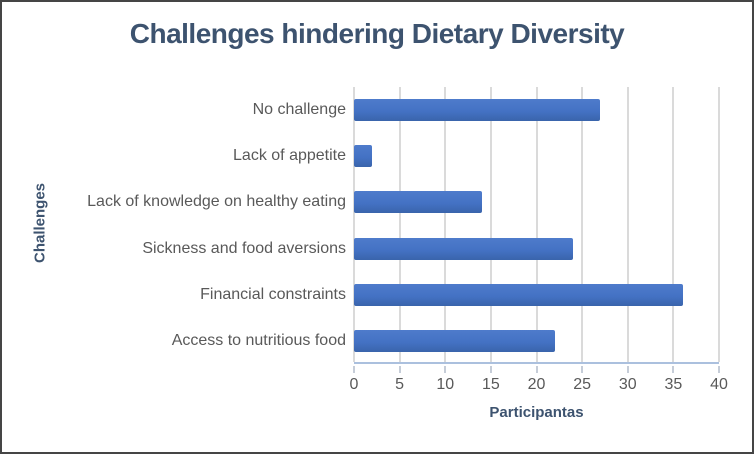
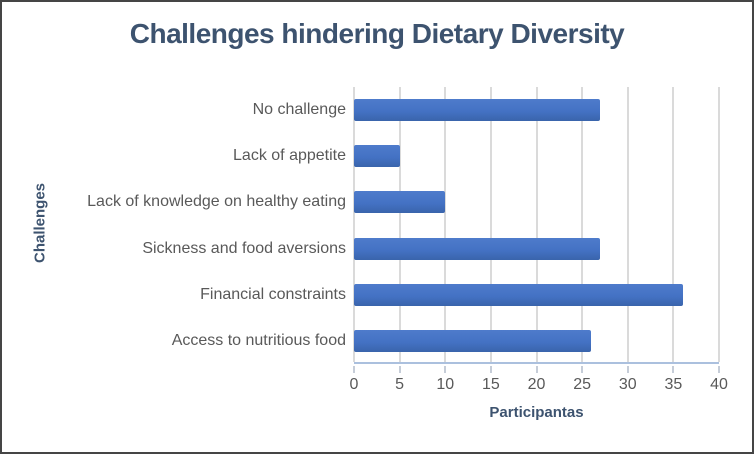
Lack of appetite: 2 -> 5
Lack of knowledge on healthy eating: 14 -> 10
Sickness and food aversions: 24 -> 27
Access to nutritious food: 22 -> 26
